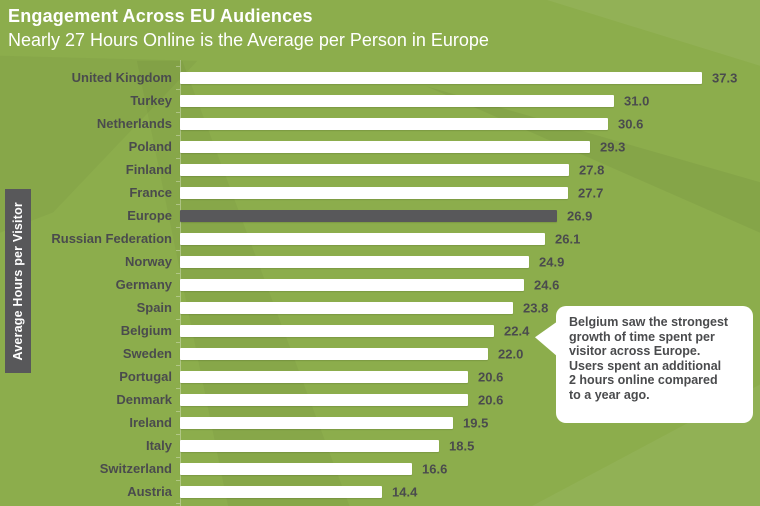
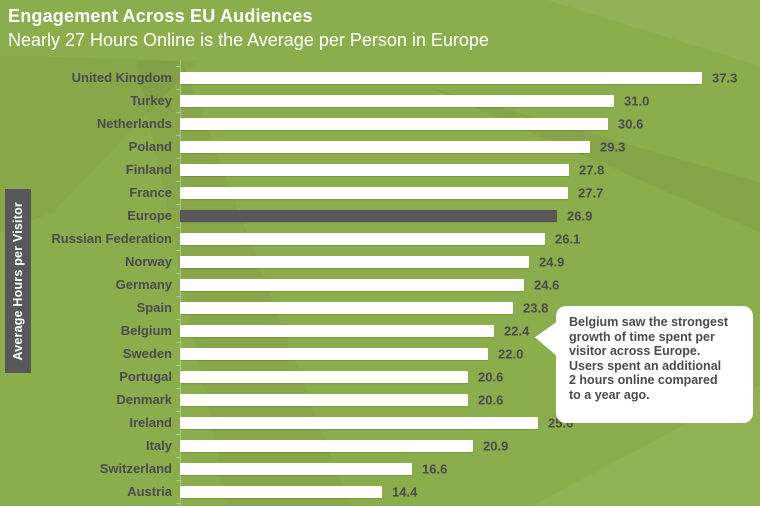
Ireland: 19.5 -> 25.6
Italy: 18.5 -> 20.9
